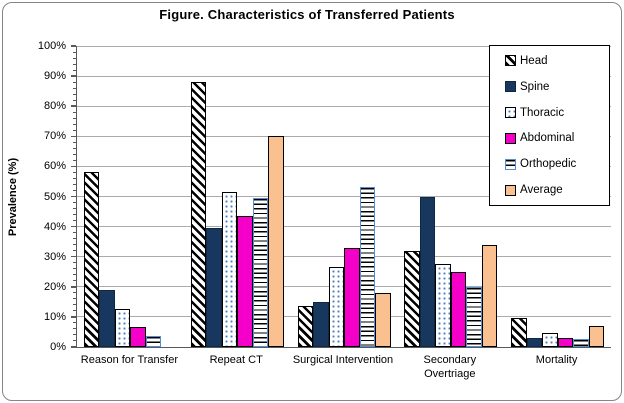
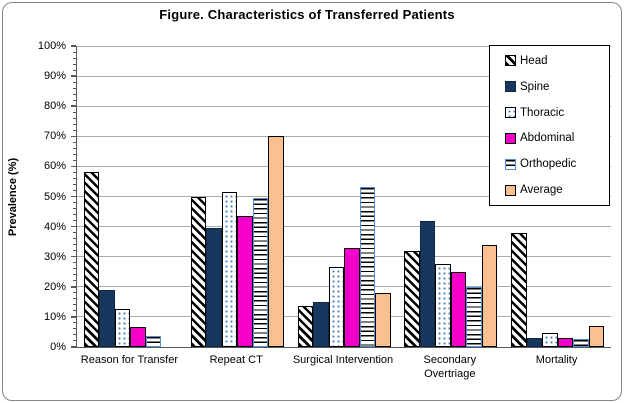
Head/Repeat CT: 88% -> 50%
Spine/Secondary Overtriage: 50% -> 42%
Head/Mortality: 10% -> 38%
